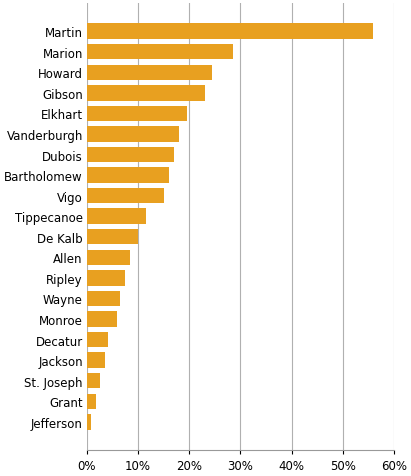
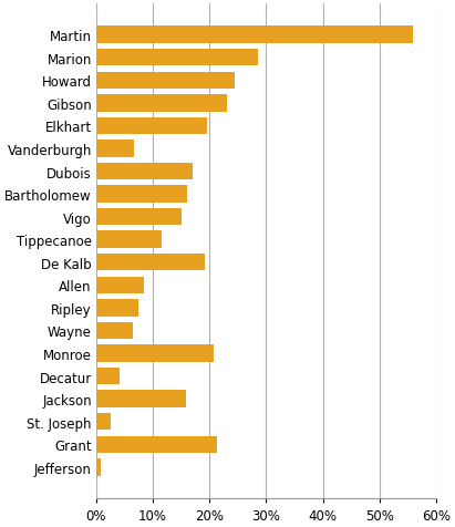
Vanderburgh: 18.0% -> 6.6%
De Kalb: 10.0% -> 19.2%
Monroe: 5.8% -> 20.8%
Jackson: 3.5% -> 15.8%
Grant: 1.8% -> 21.4%
